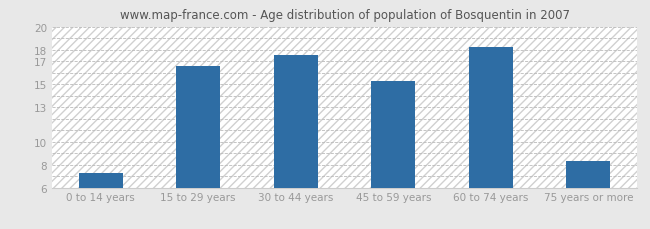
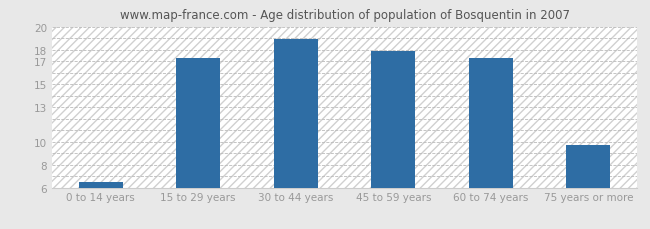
0 to 14 years: 7.3 -> 6.5
15 to 29 years: 16.6 -> 17.3
30 to 44 years: 17.5 -> 18.9
45 to 59 years: 15.3 -> 17.9
60 to 74 years: 18.2 -> 17.3
75 years or more: 8.3 -> 9.7
